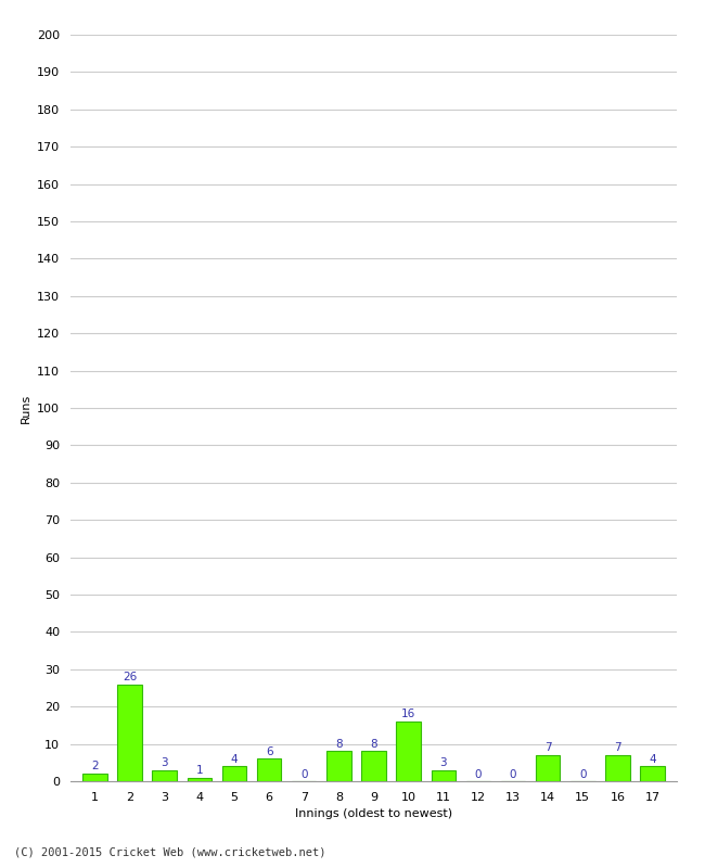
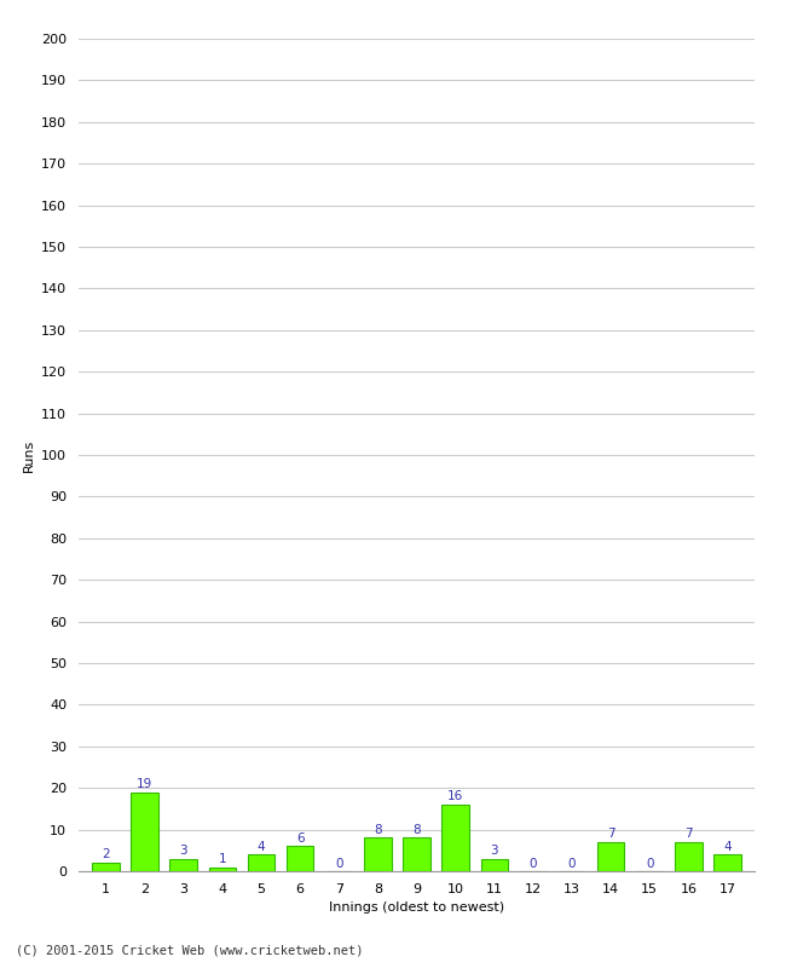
2: 26 -> 19
